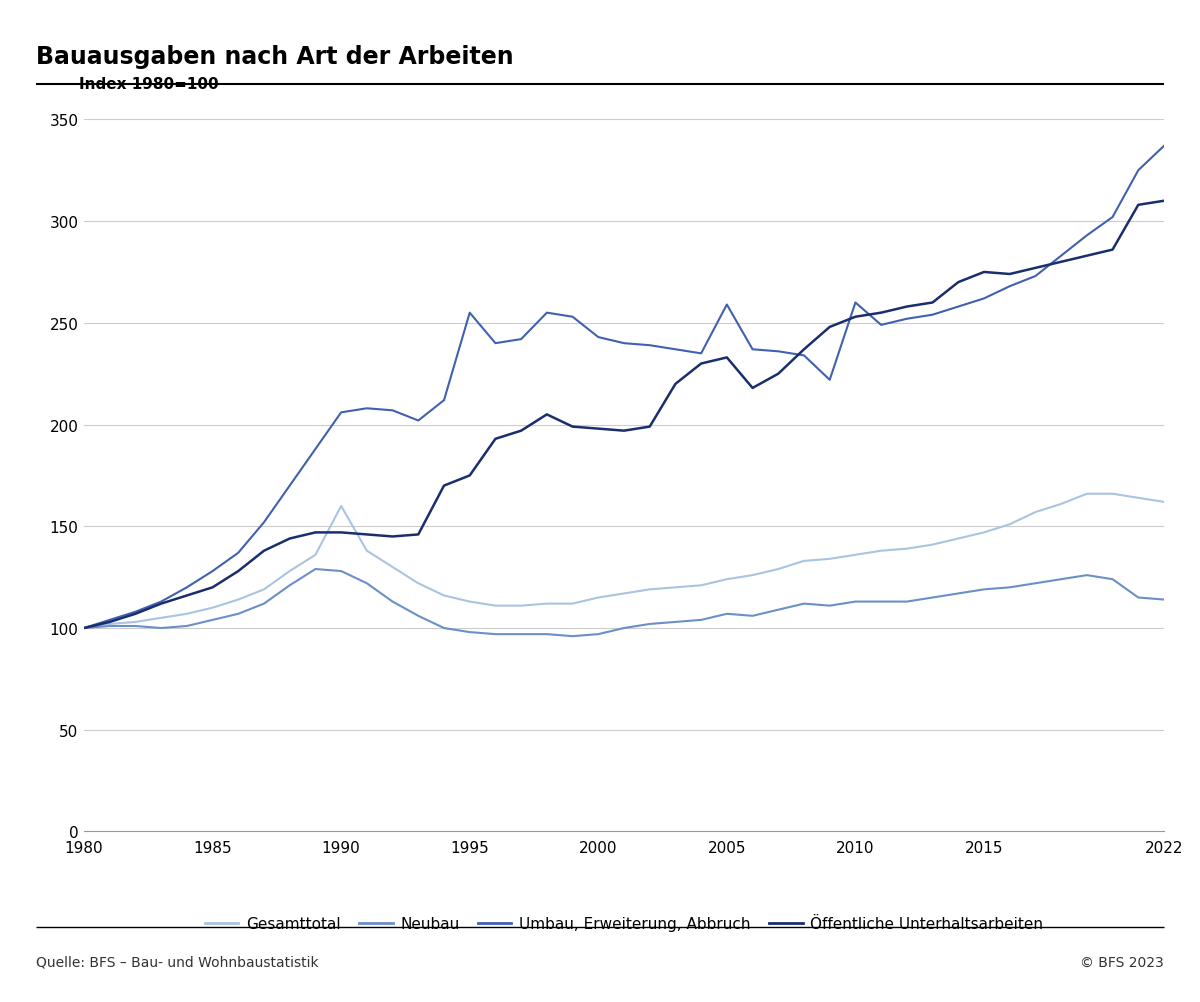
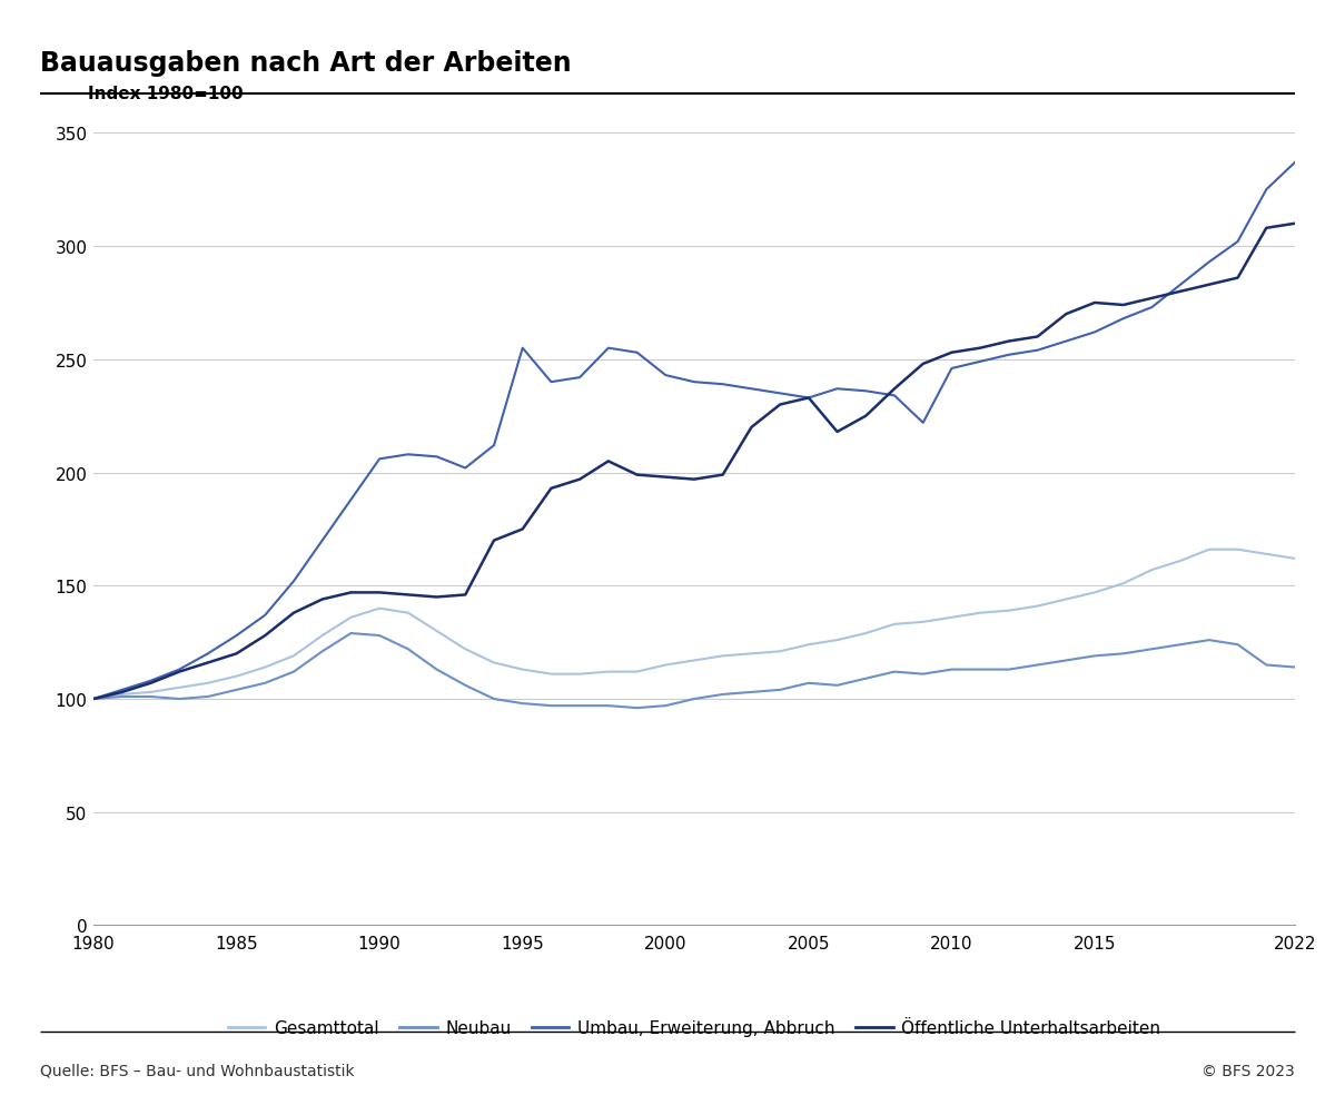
Gesamttotal/1990: 160 -> 140
Umbau, Erweiterung, Abbruch/2005: 259 -> 233
Umbau, Erweiterung, Abbruch/2010: 260 -> 246
